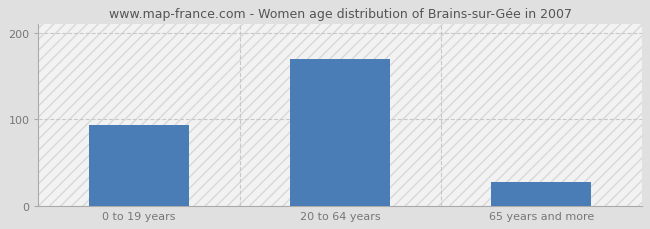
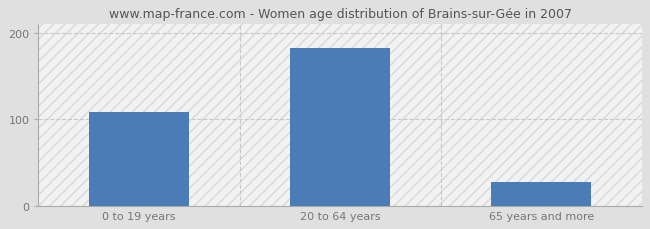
0 to 19 years: 93 -> 108
20 to 64 years: 170 -> 182
